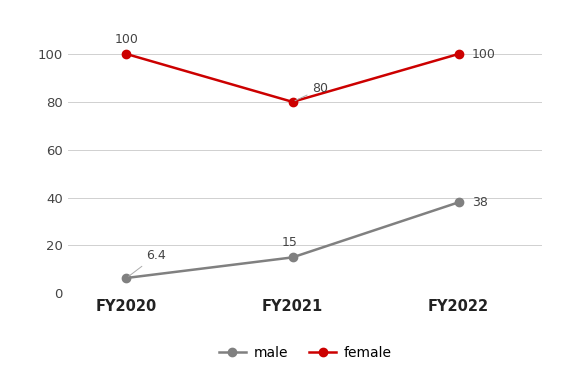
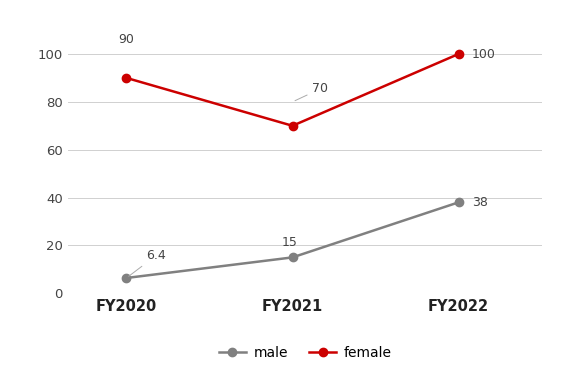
female/FY2020: 100 -> 90
female/FY2021: 80 -> 70
